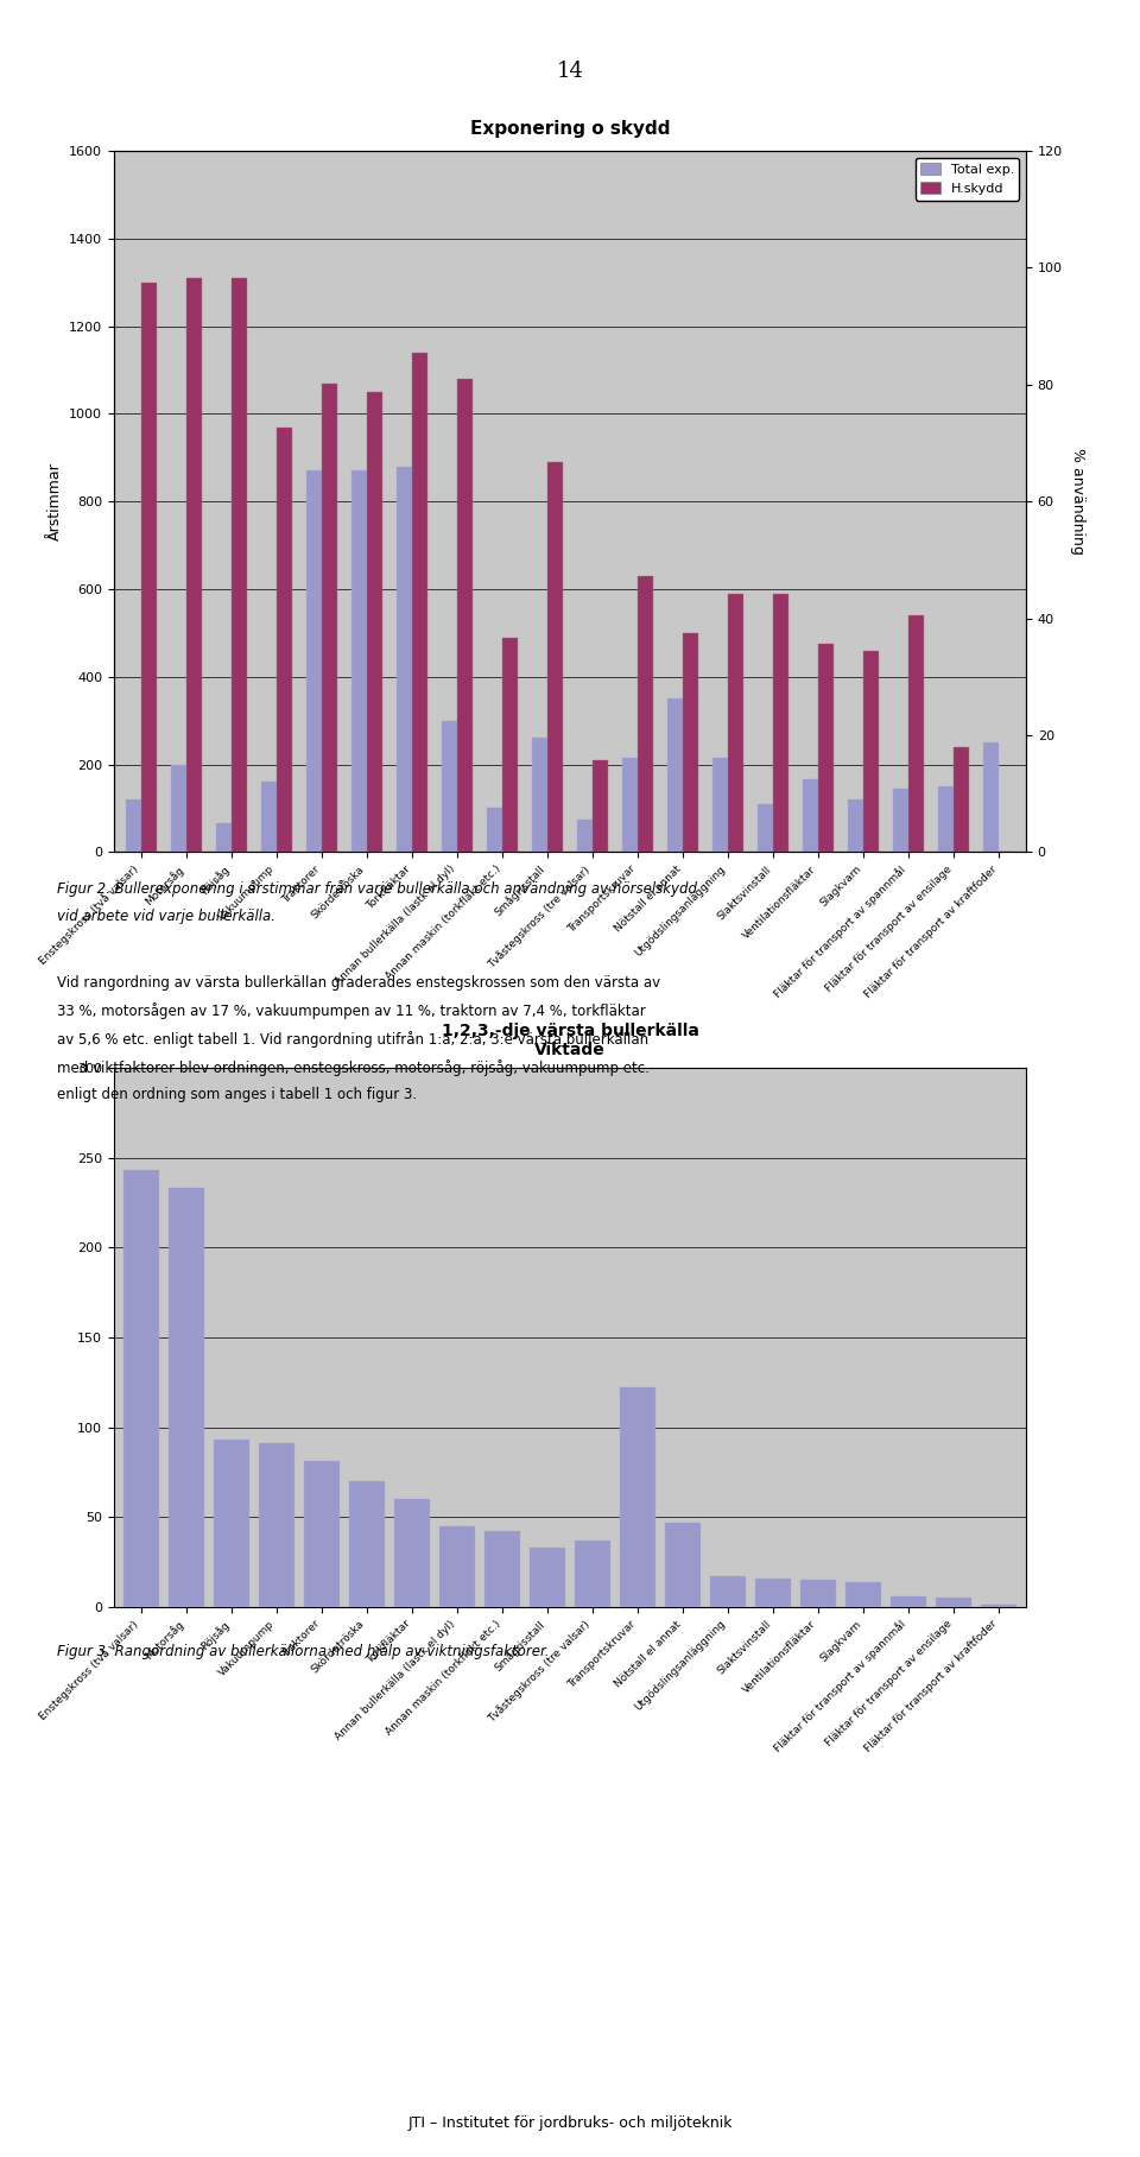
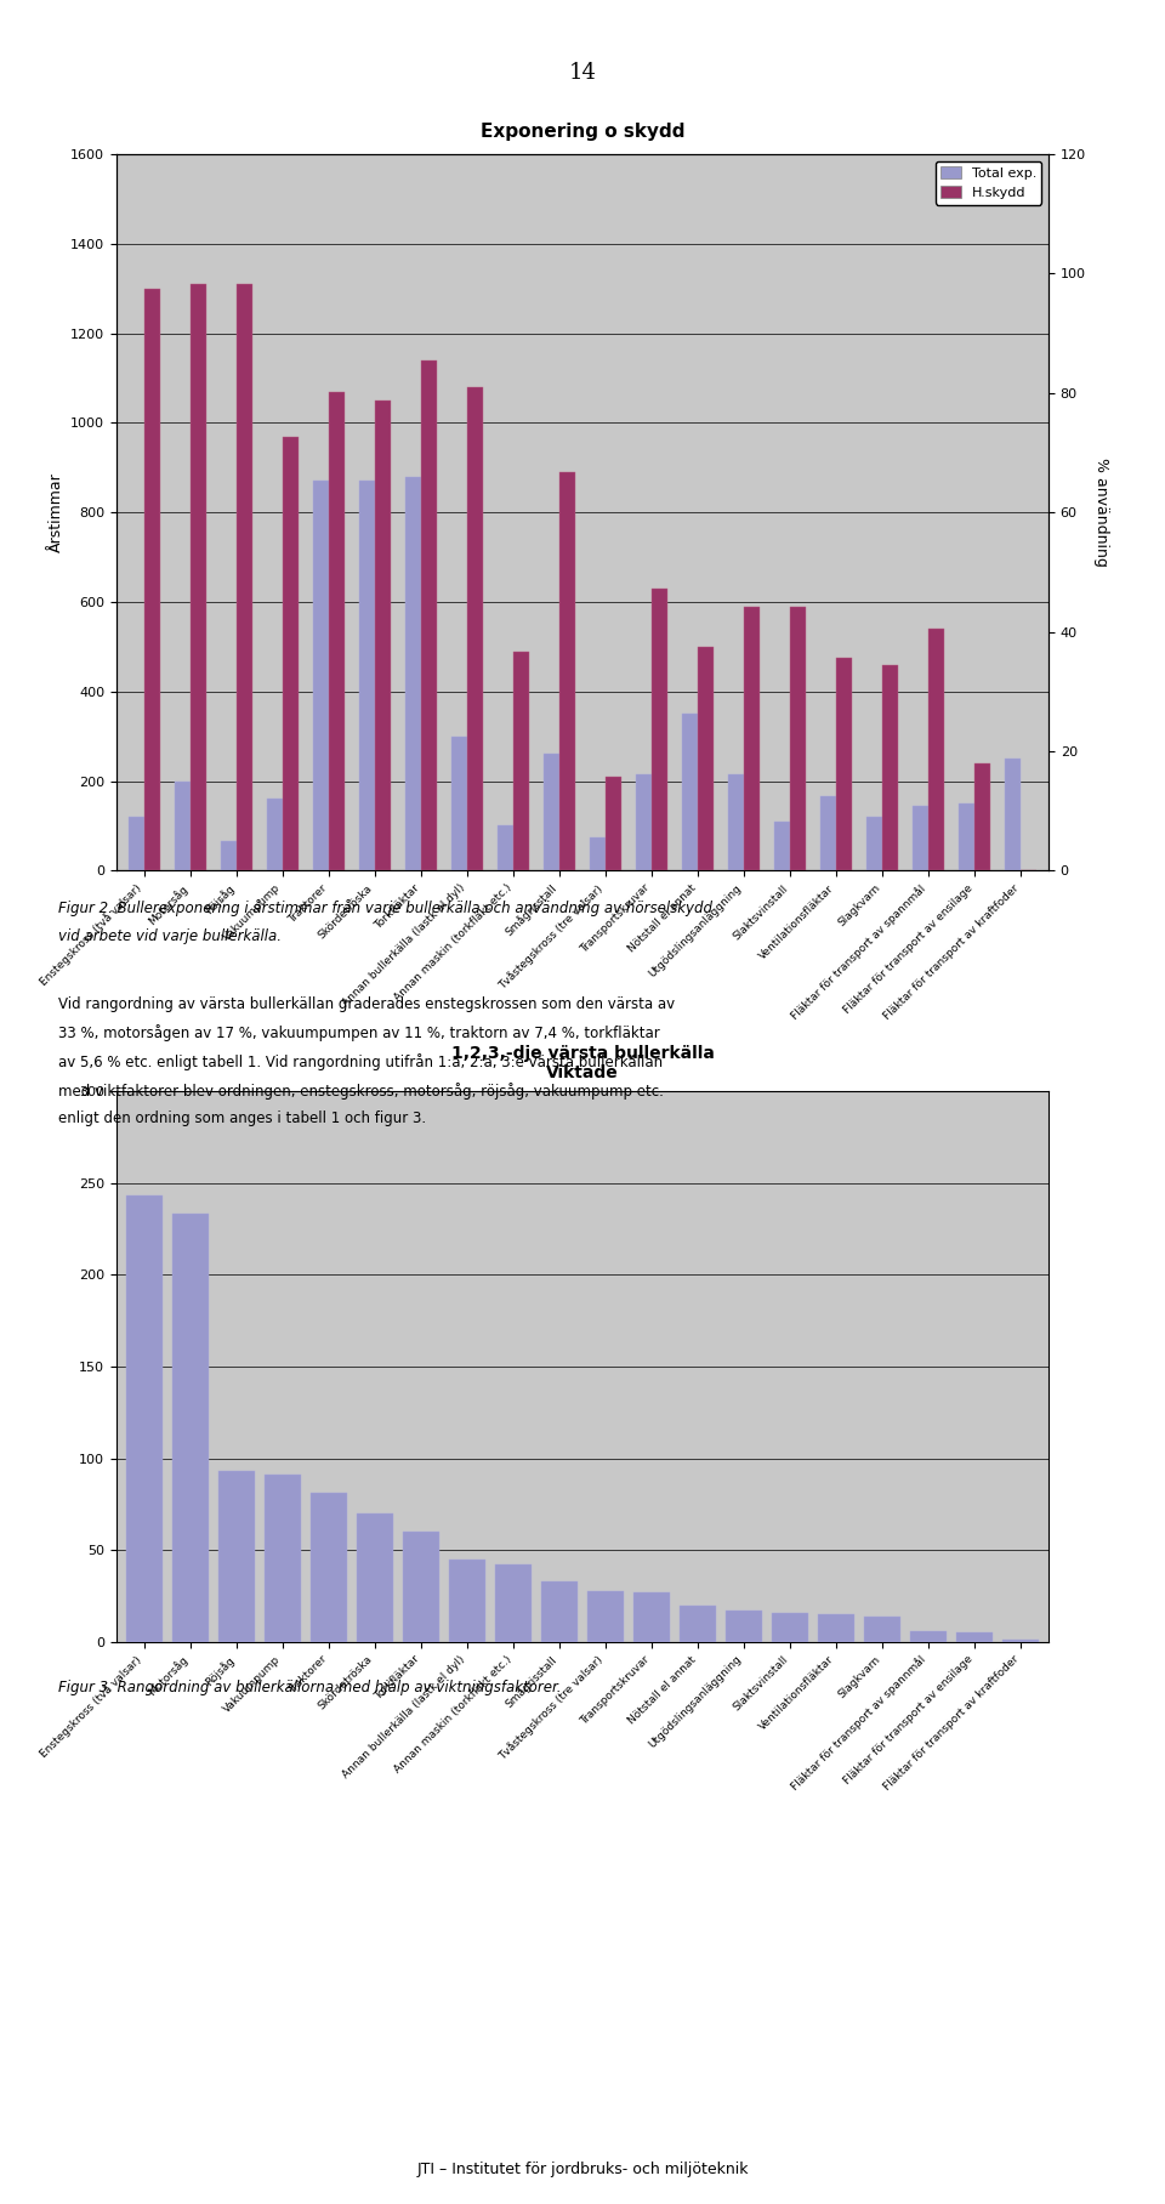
Tvåstegskross (tre valsar): 37 -> 28
Transportskruvar: 122 -> 27
Nötstall el annat: 47 -> 20
